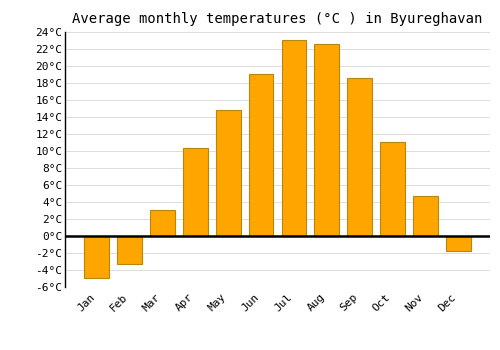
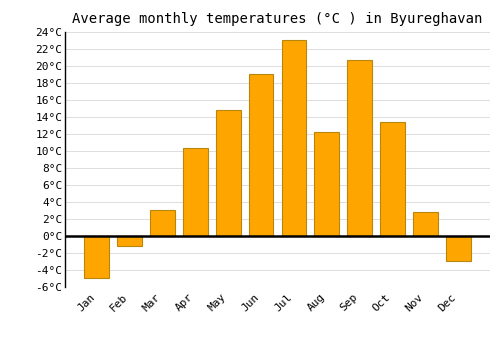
Feb: -3.3°C -> -1.2°C
Aug: 22.5°C -> 12.2°C
Sep: 18.5°C -> 20.6°C
Oct: 11.0°C -> 13.4°C
Nov: 4.7°C -> 2.8°C
Dec: -1.8°C -> -3.0°C
